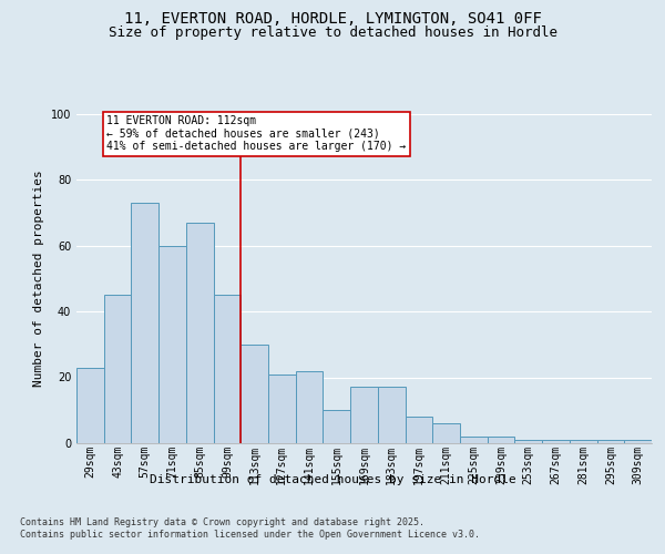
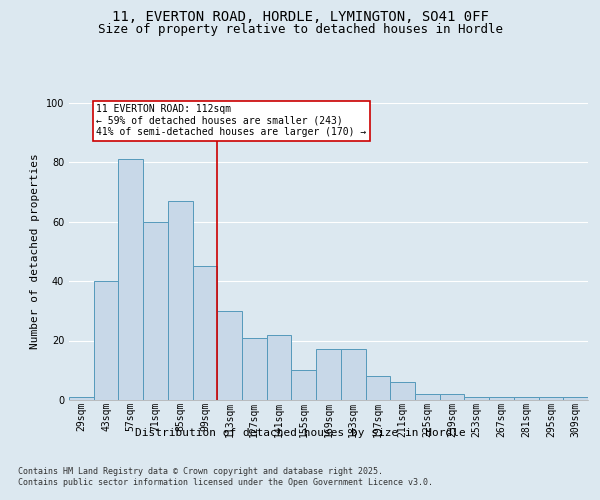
29sqm: 23 -> 1
43sqm: 45 -> 40
57sqm: 73 -> 81
